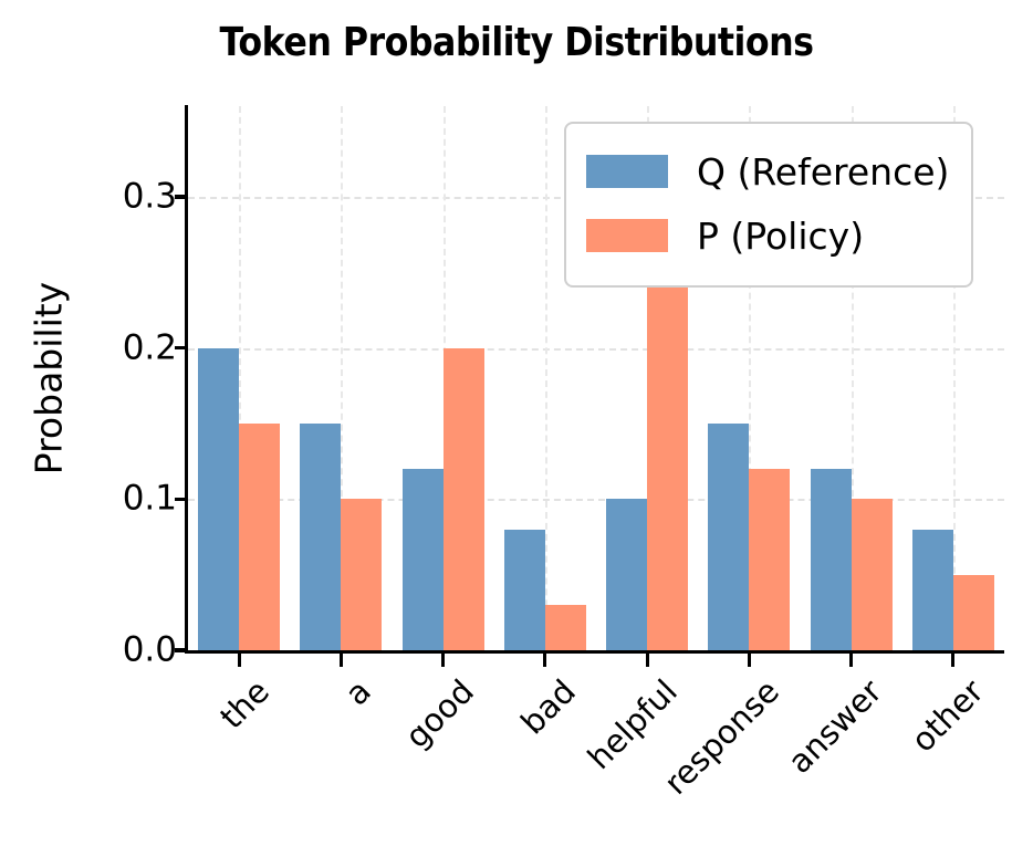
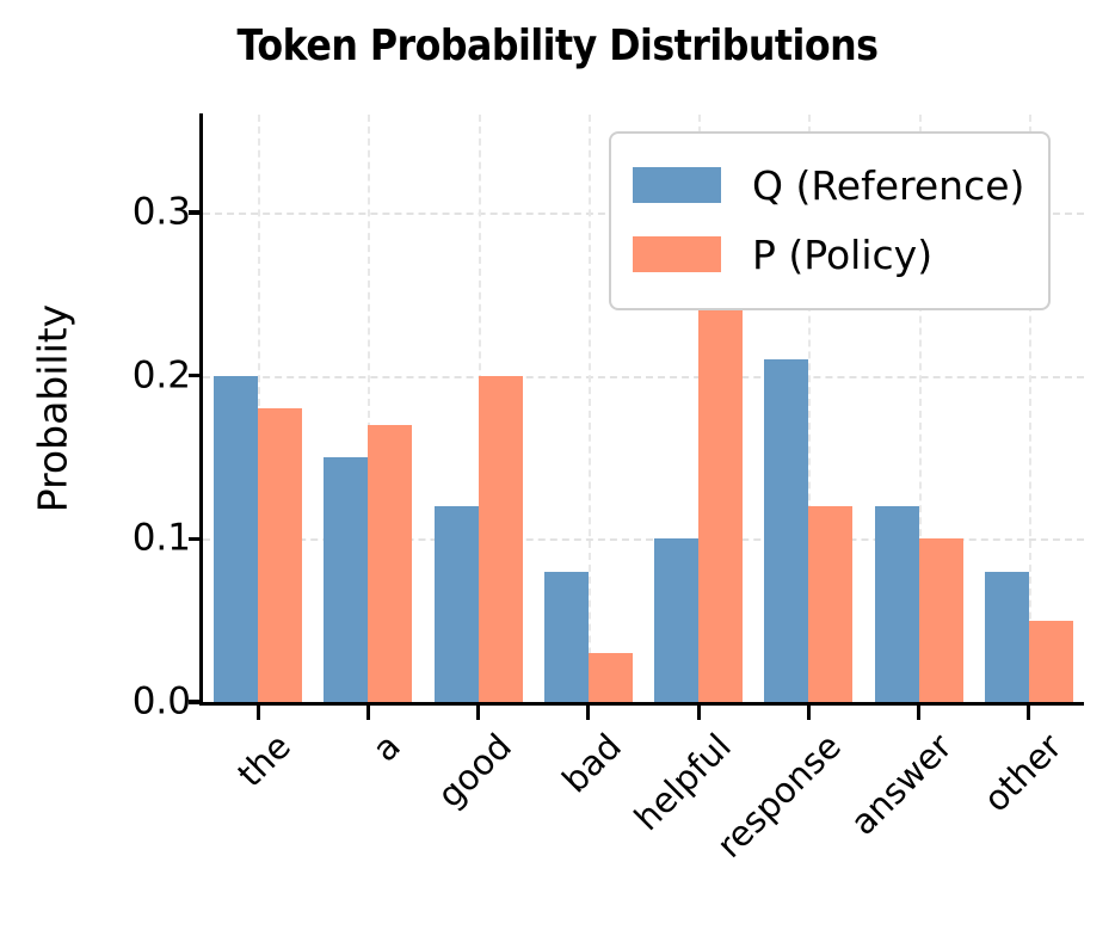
P (Policy)/the: 0.15 -> 0.18
P (Policy)/a: 0.10 -> 0.17
Q (Reference)/response: 0.15 -> 0.21
